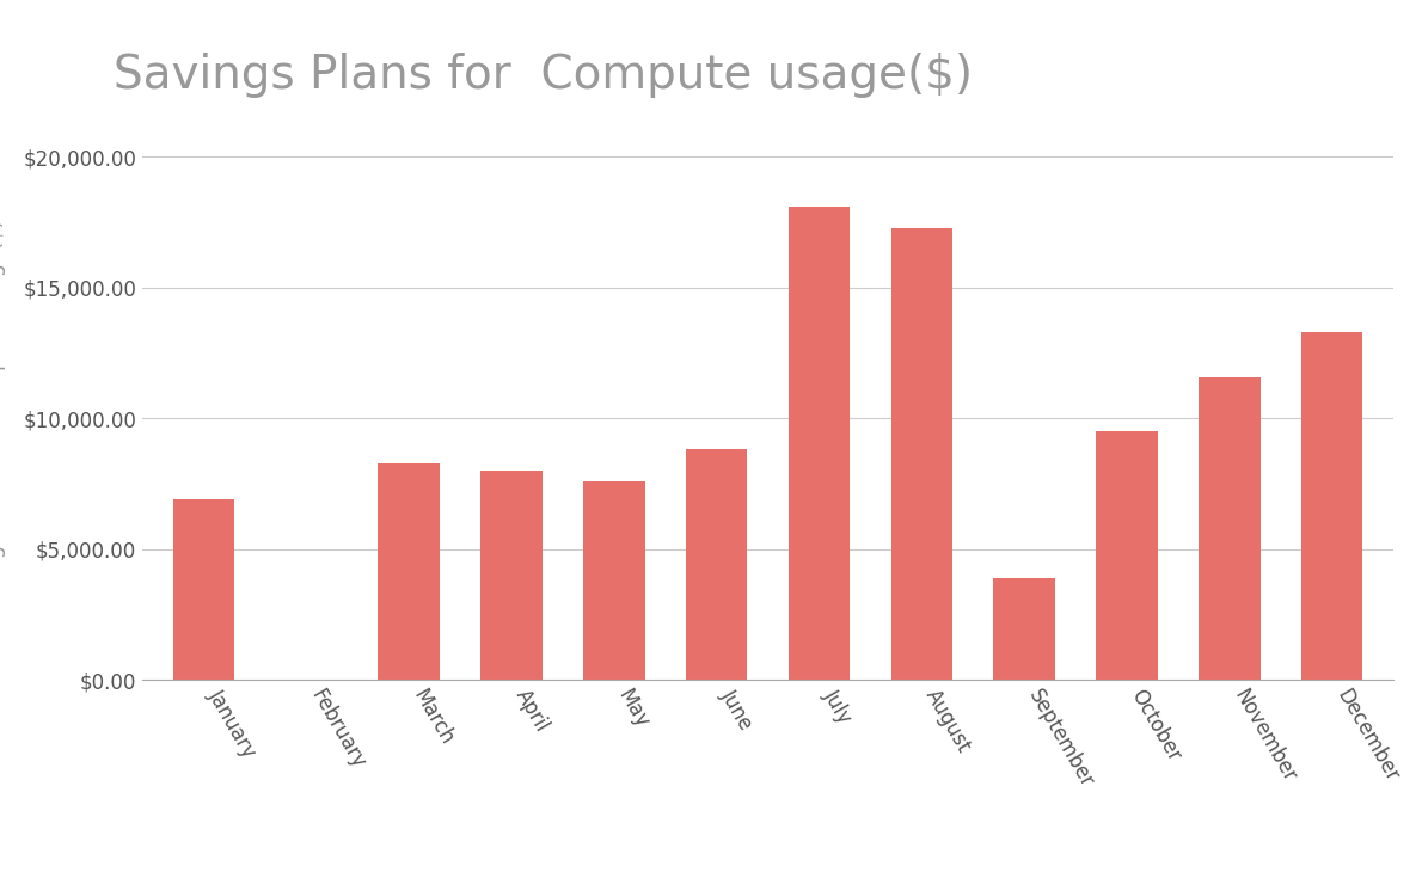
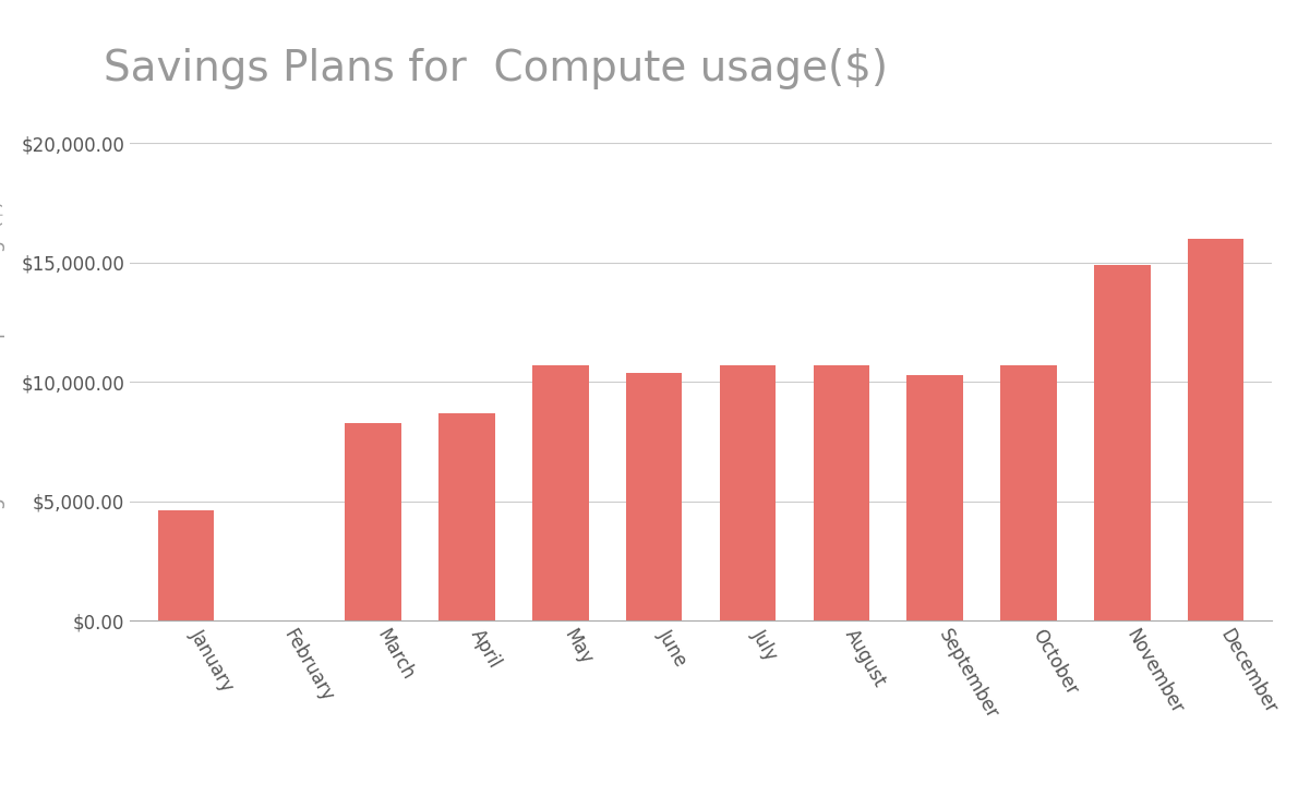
January: $6,900 -> $4,620
April: $8,000 -> $8,700
May: $7,600 -> $10,700
June: $8,850 -> $10,400
July: $18,100 -> $10,700
August: $17,300 -> $10,700
September: $3,900 -> $10,300
October: $9,500 -> $10,700
November: $11,550 -> $14,900
December: $13,300 -> $16,000
